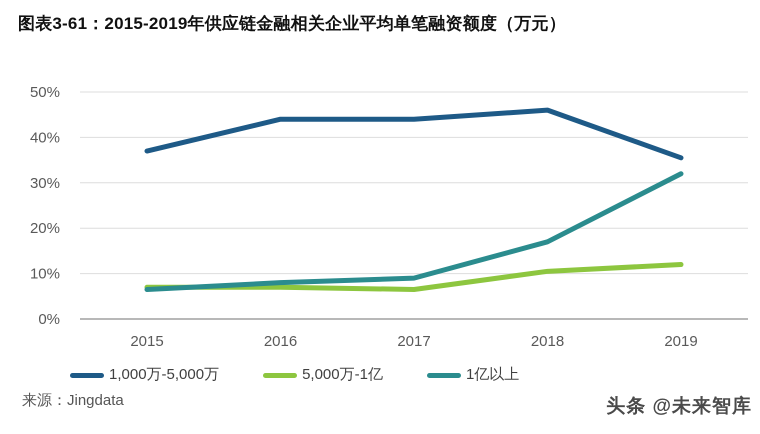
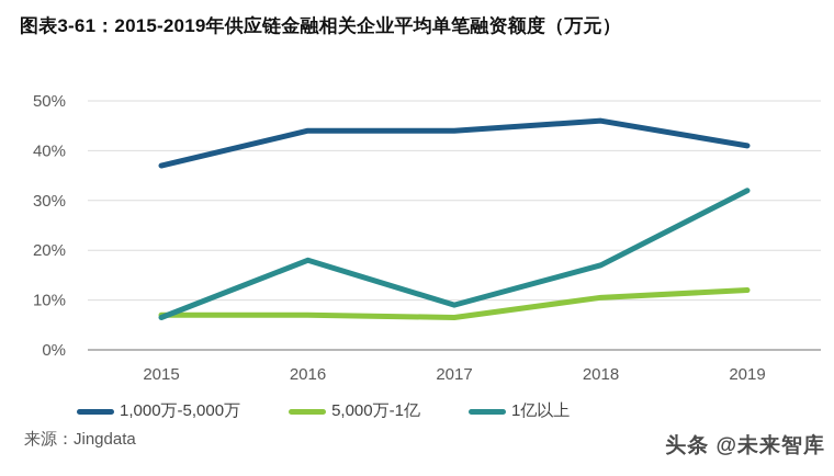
1亿以上/2016: 8% -> 18%
1,000万-5,000万/2019: 36% -> 41%
